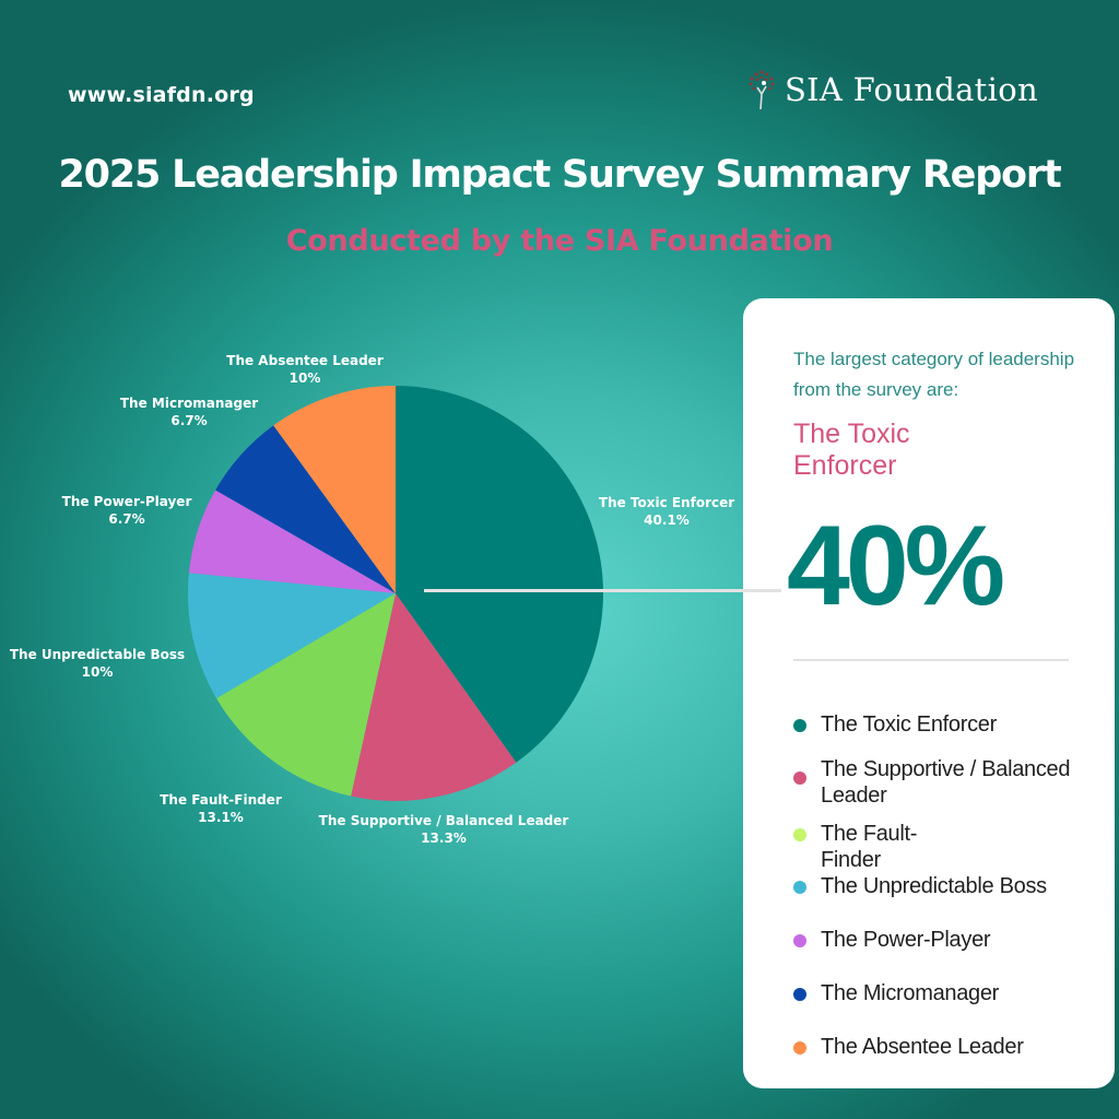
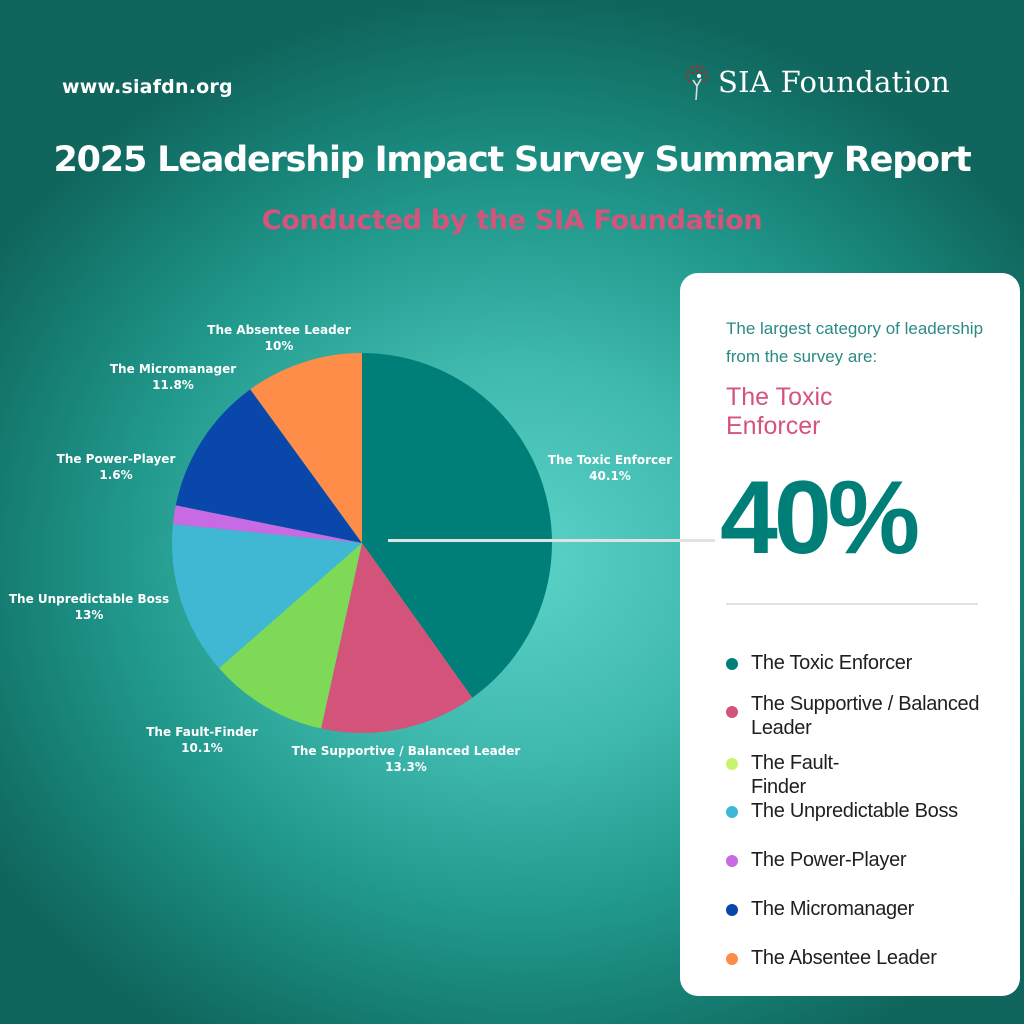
The Fault-Finder: 13.1% -> 10.1%
The Unpredictable Boss: 10% -> 13%
The Power-Player: 6.7% -> 1.6%
The Micromanager: 6.7% -> 11.8%
